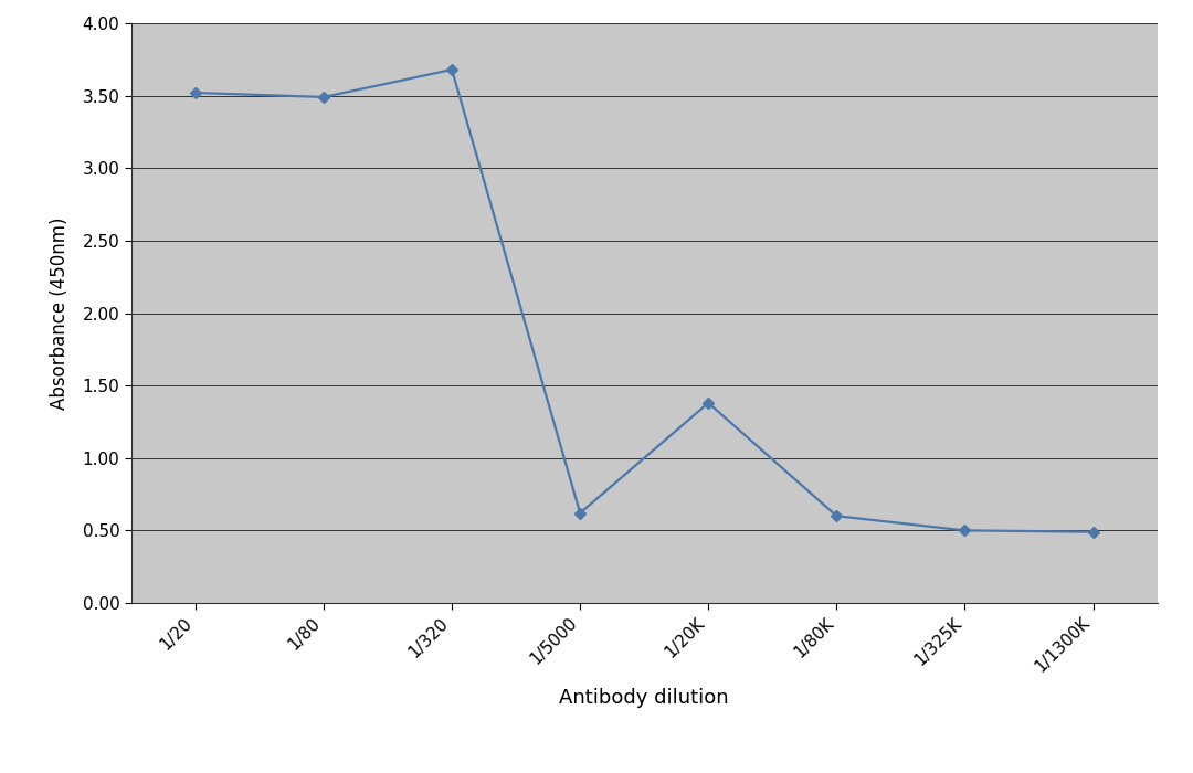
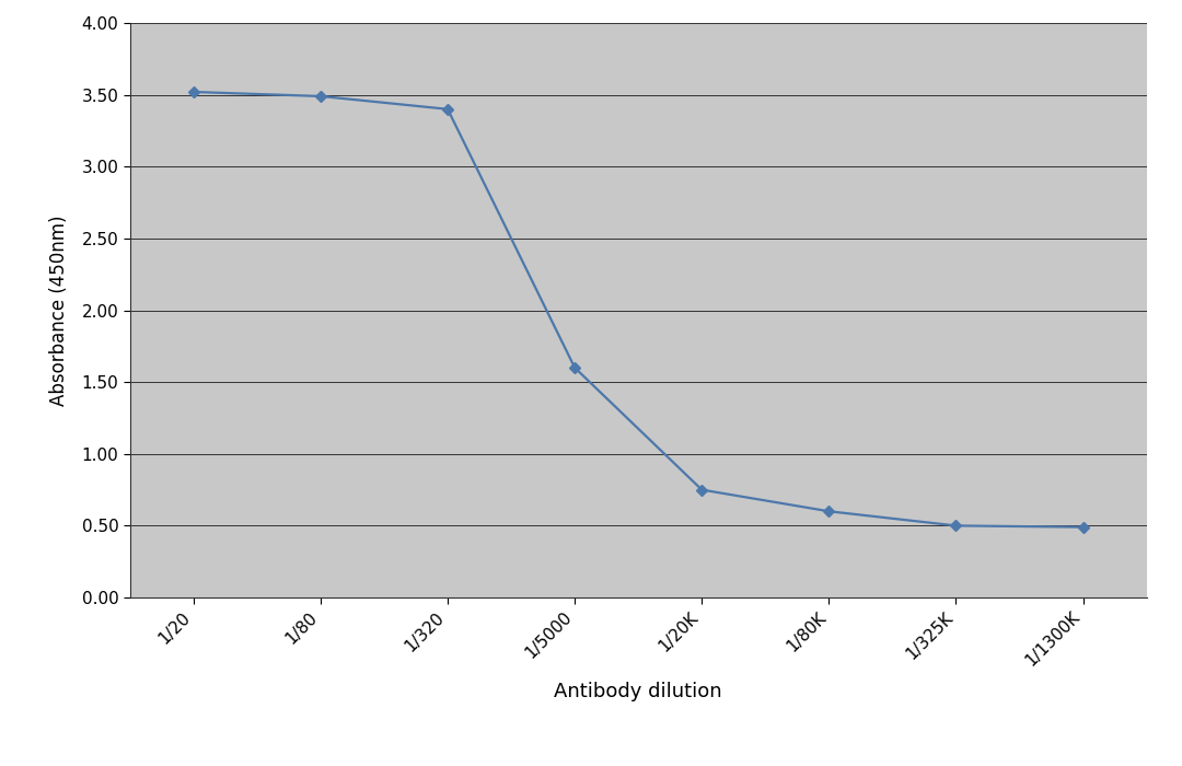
1/320: 3.68 -> 3.40
1/5000: 0.62 -> 1.60
1/20K: 1.38 -> 0.75
